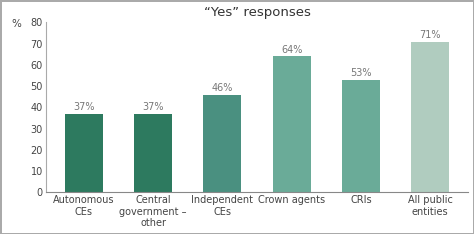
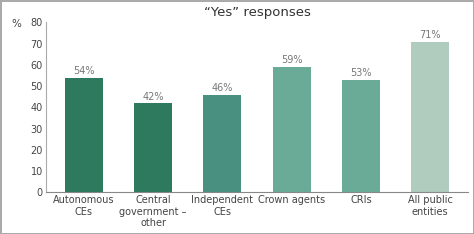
Autonomous CEs: 37% -> 54%
Central government – other: 37% -> 42%
Crown agents: 64% -> 59%
